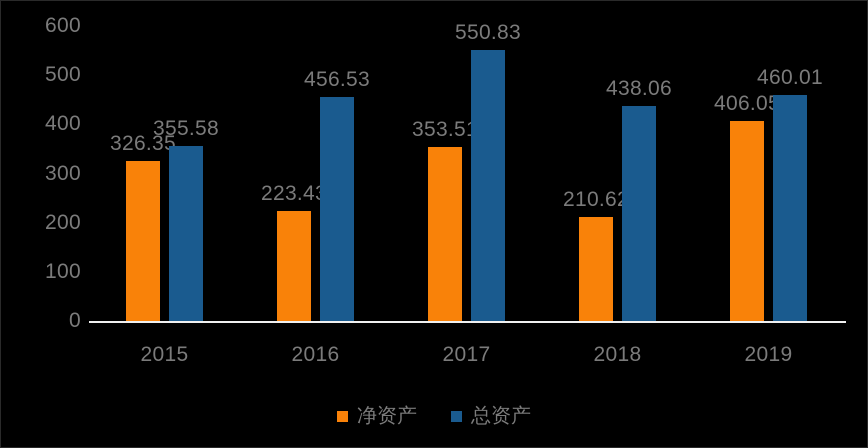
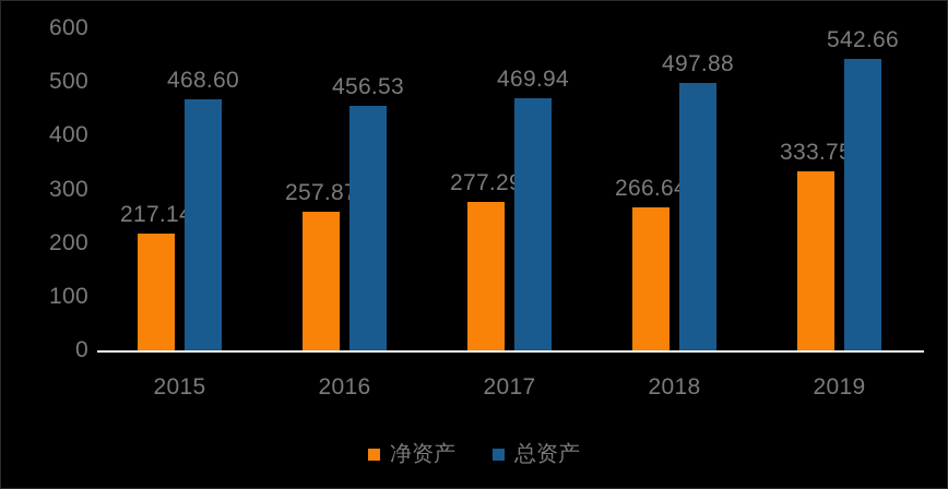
净资产/2015: 326.35 -> 217.14
总资产/2015: 355.58 -> 468.60
净资产/2016: 223.43 -> 257.87
净资产/2017: 353.51 -> 277.29
总资产/2017: 550.83 -> 469.94
净资产/2018: 210.62 -> 266.64
总资产/2018: 438.06 -> 497.88
净资产/2019: 406.05 -> 333.75
总资产/2019: 460.01 -> 542.66
